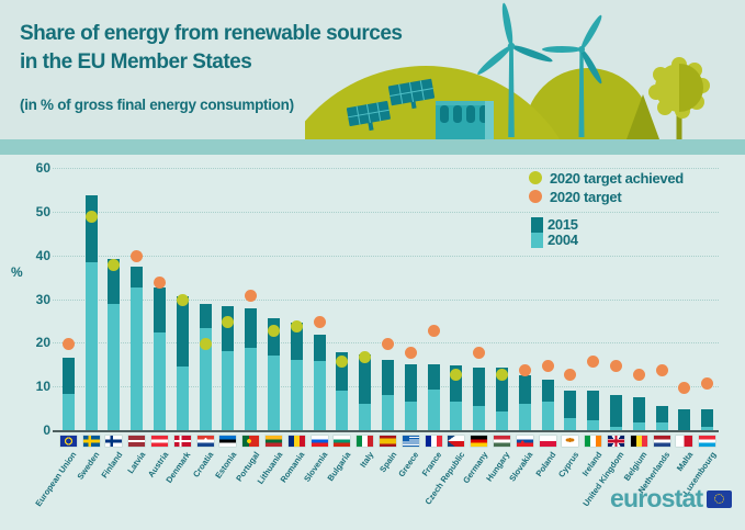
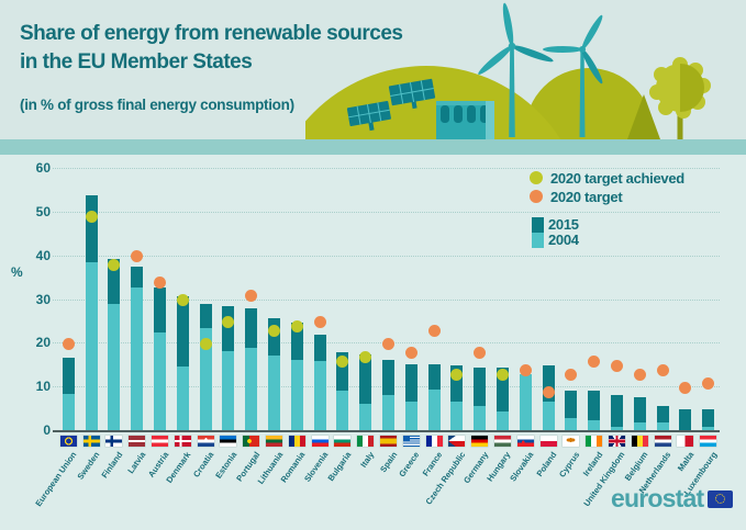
2004/Slovakia: 6 -> 13
2015/Poland: 12 -> 15
2020 target/Poland: 15 -> 9
